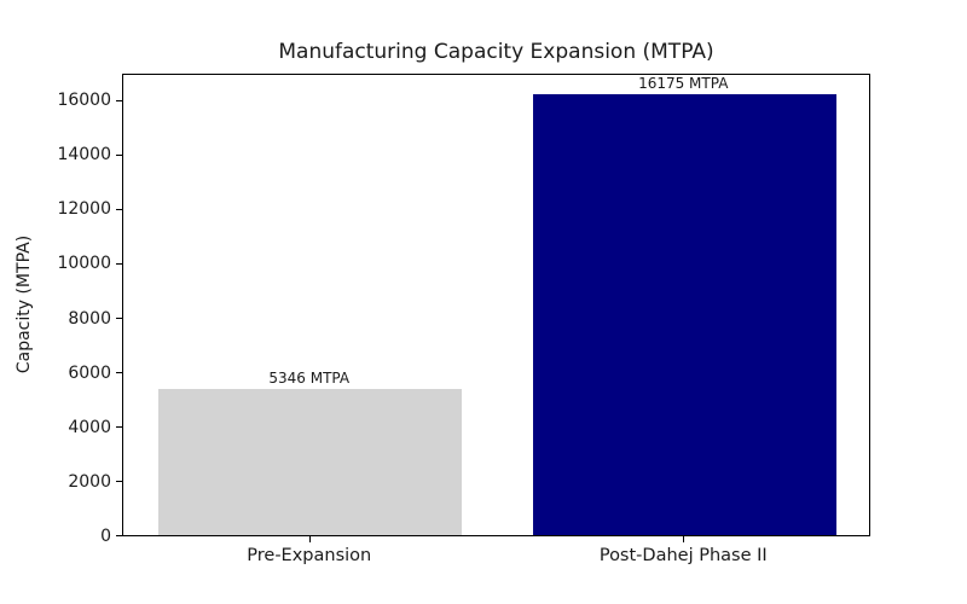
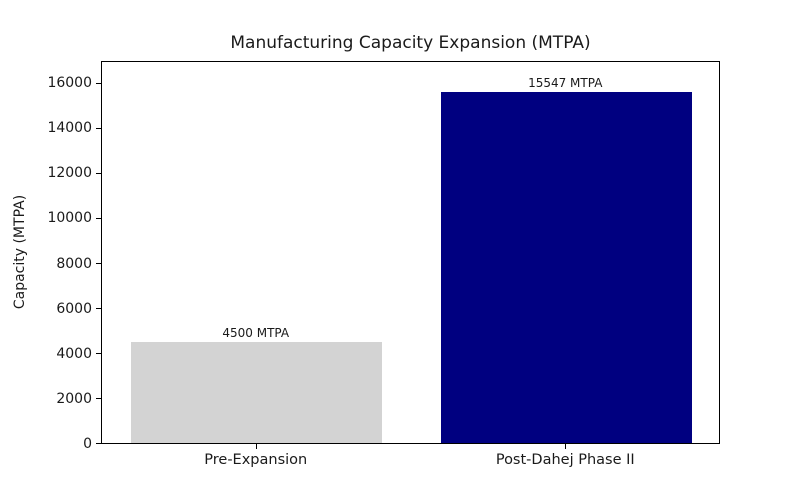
Pre-Expansion: 5346 -> 4500
Post-Dahej Phase II: 16175 -> 15547
